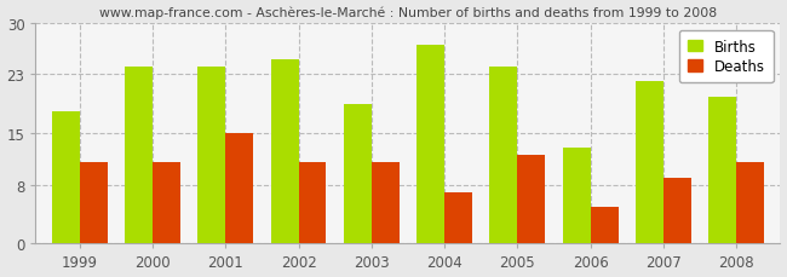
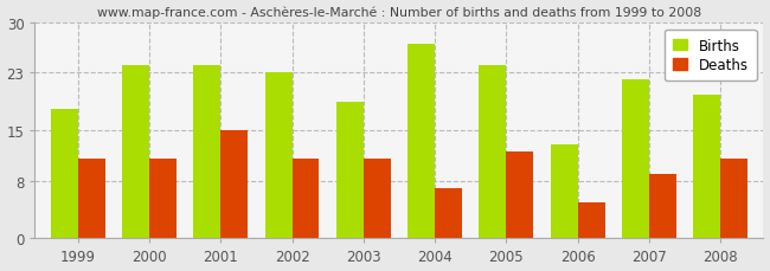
Births/2002: 25 -> 23
